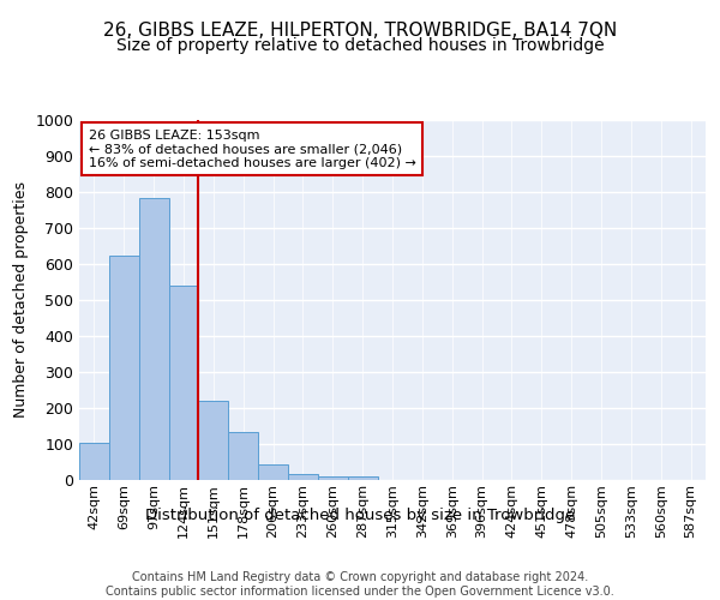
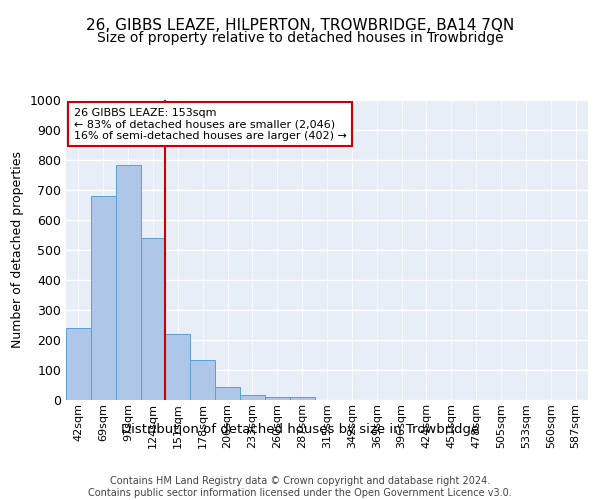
42sqm: 103 -> 240
69sqm: 625 -> 680
